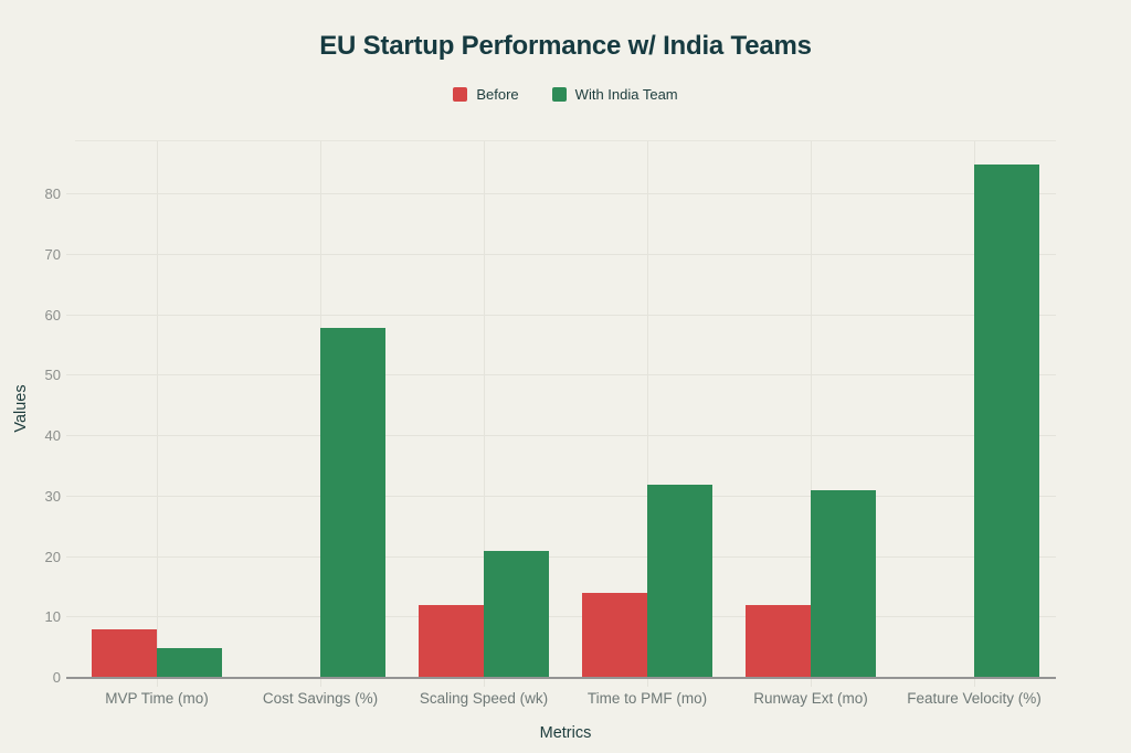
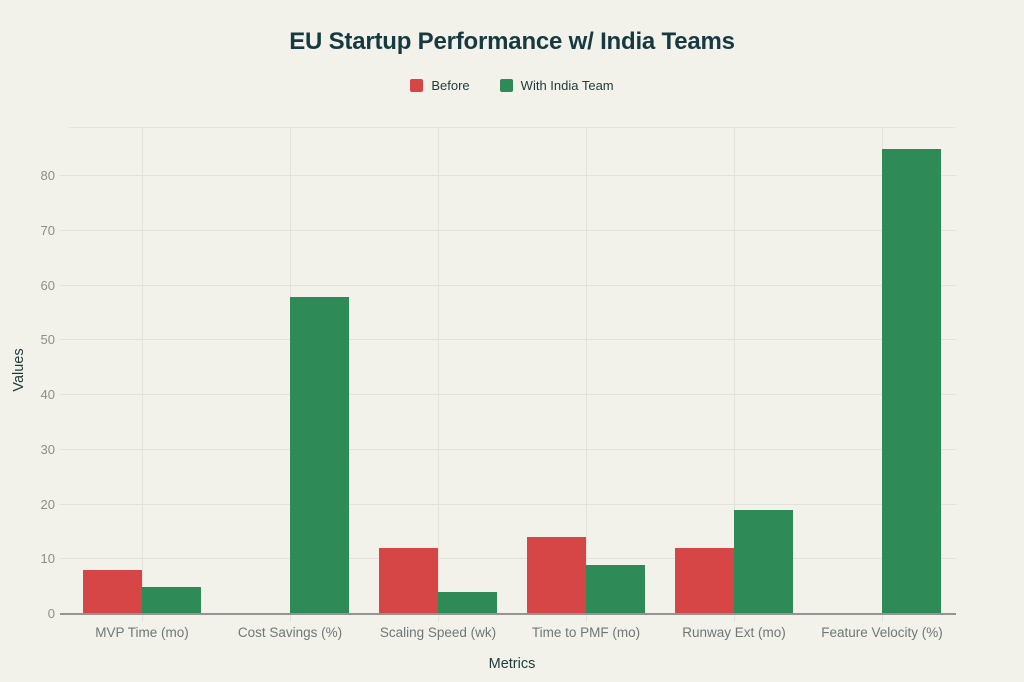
With India Team/Scaling Speed (wk): 21 -> 4
With India Team/Time to PMF (mo): 32 -> 9
With India Team/Runway Ext (mo): 31 -> 19
